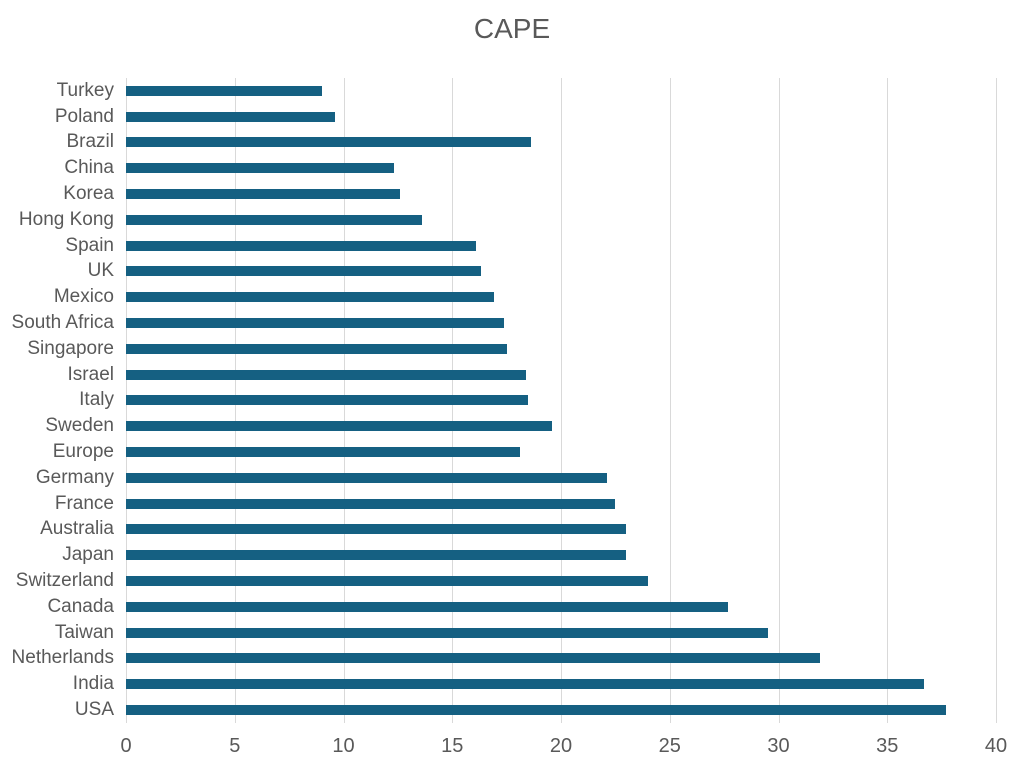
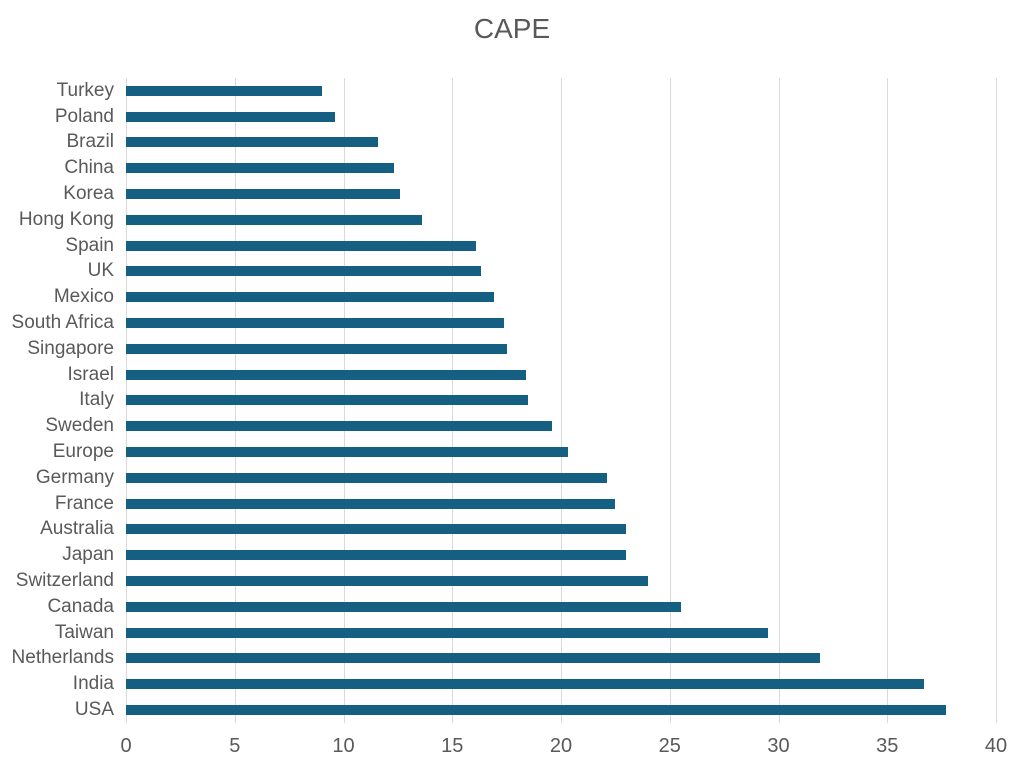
Brazil: 18.6 -> 11.6
Europe: 18.1 -> 20.3
Canada: 27.7 -> 25.5
